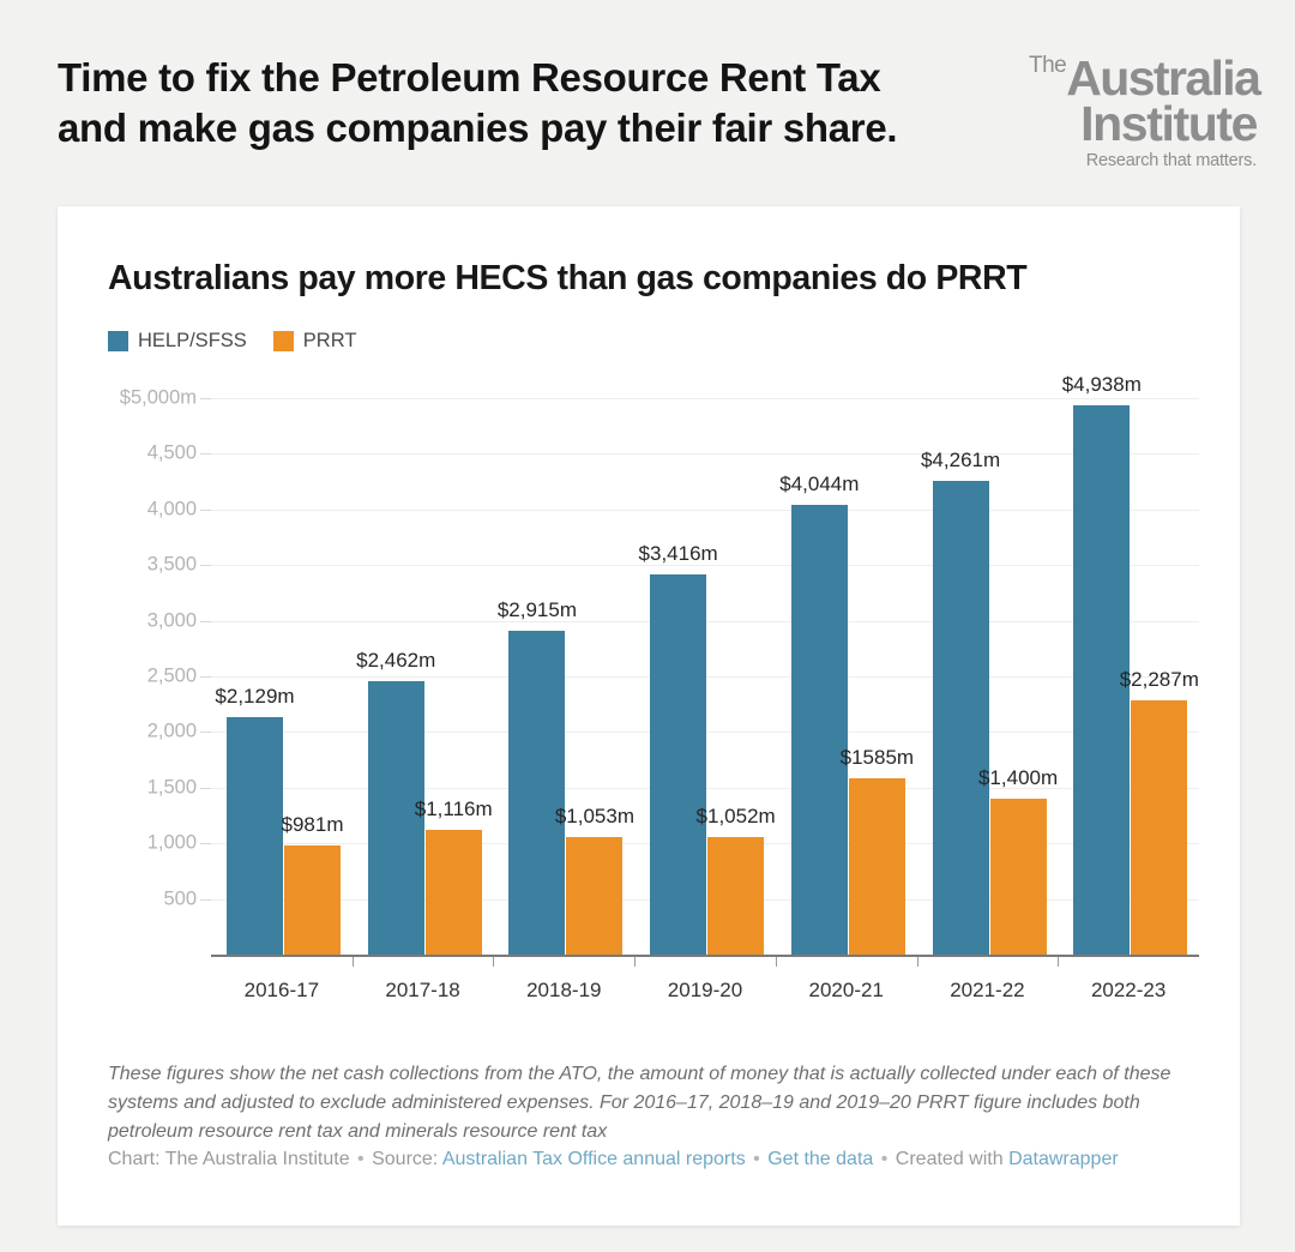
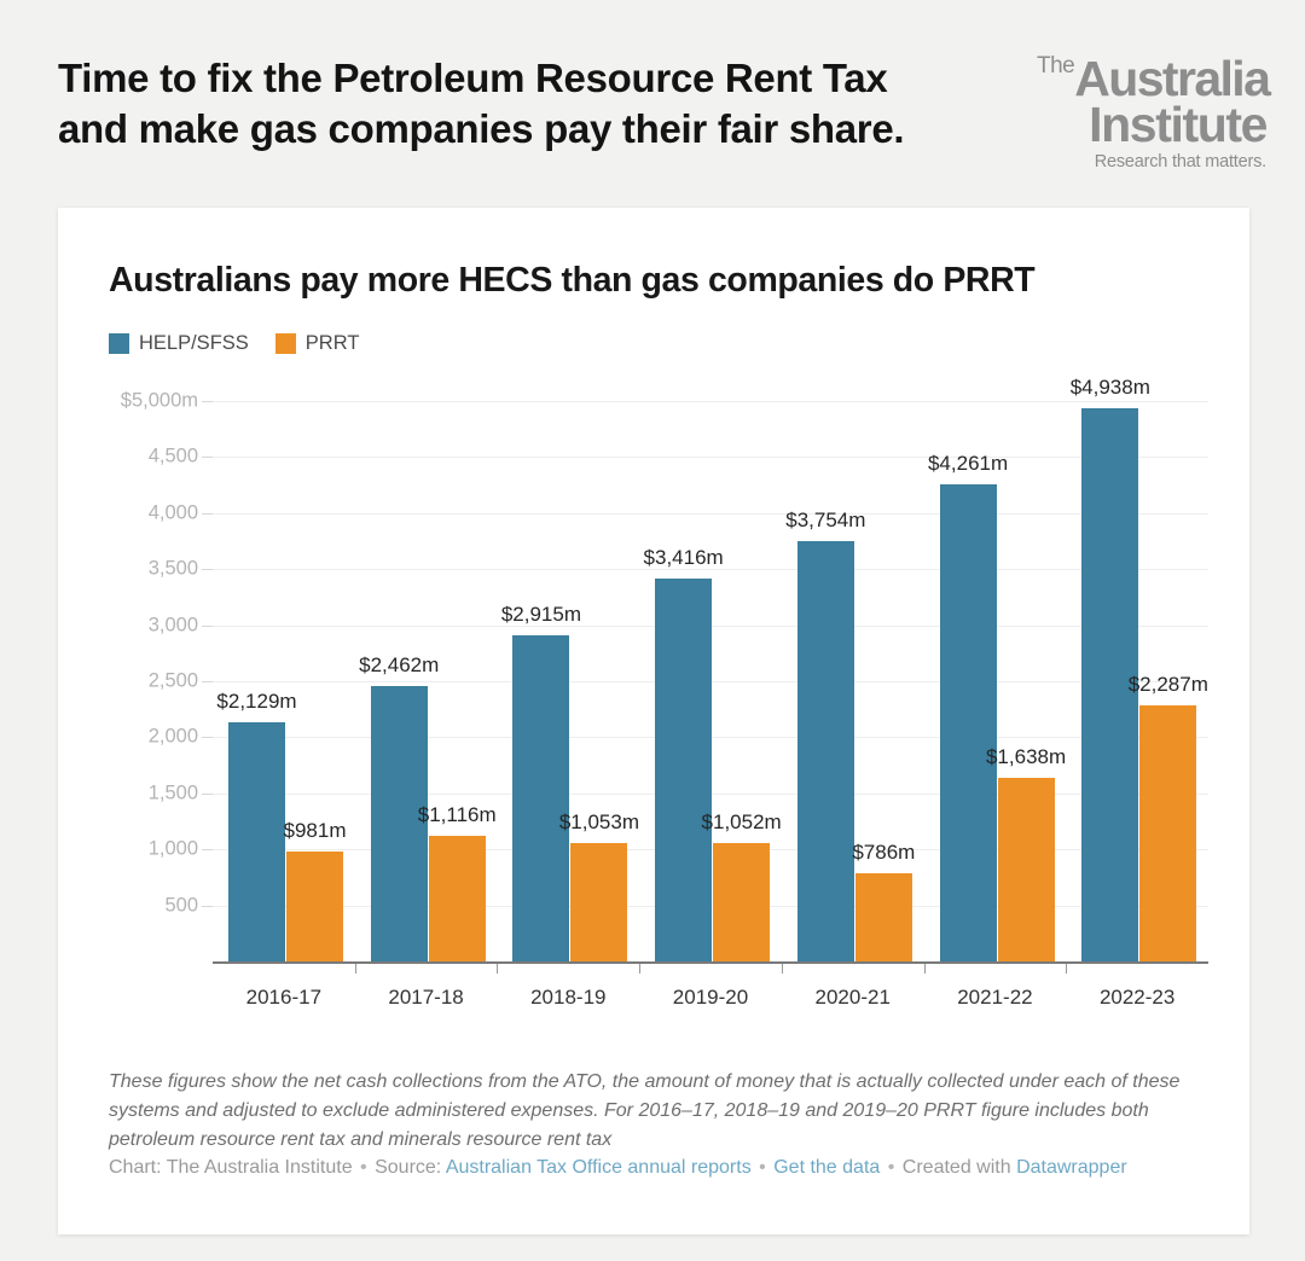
HELP/SFSS/2020-21: $4,044m -> $3,754m
PRRT/2020-21: $1585m -> $786m
PRRT/2021-22: $1,400m -> $1,638m
